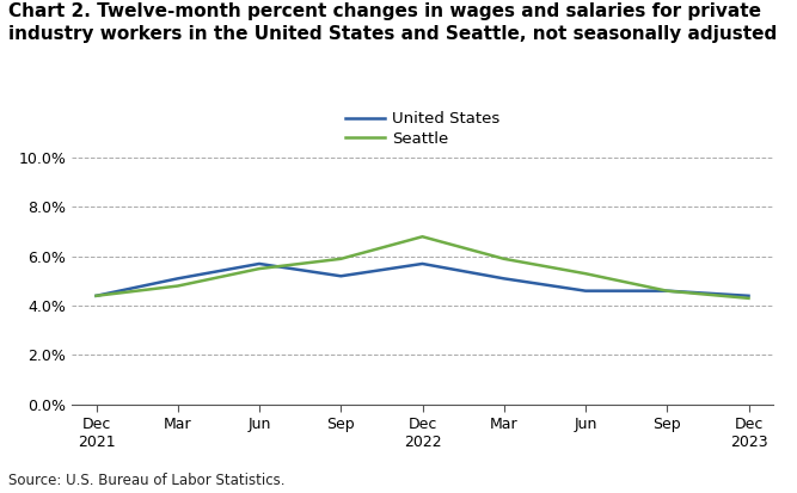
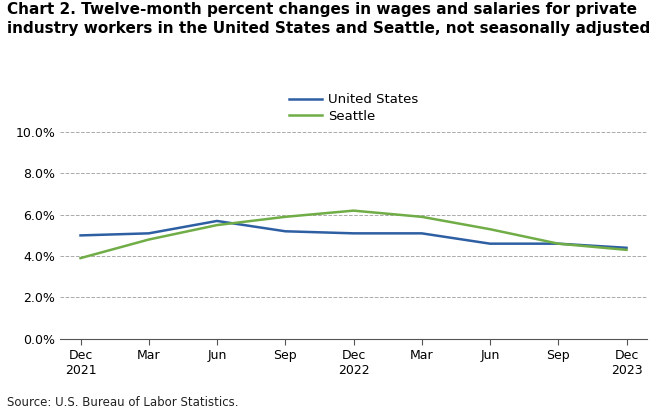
United States/Dec 2021: 4.4% -> 5.0%
Seattle/Dec 2021: 4.4% -> 3.9%
United States/Dec 2022: 5.7% -> 5.1%
Seattle/Dec 2022: 6.8% -> 6.2%
